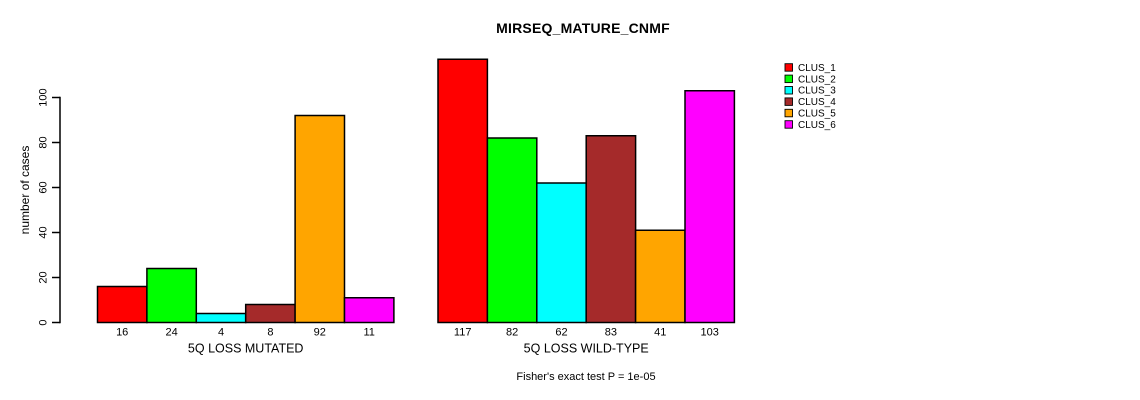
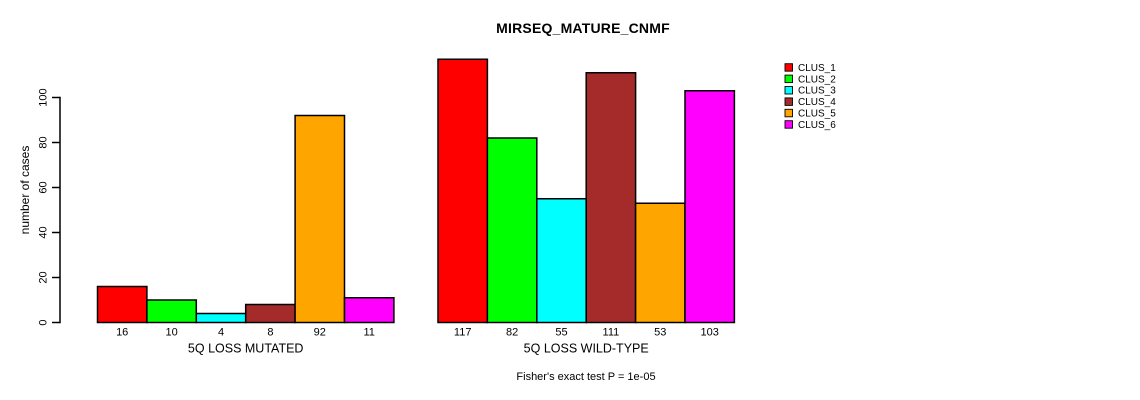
CLUS_2/5Q LOSS MUTATED: 24 -> 10
CLUS_3/5Q LOSS WILD-TYPE: 62 -> 55
CLUS_4/5Q LOSS WILD-TYPE: 83 -> 111
CLUS_5/5Q LOSS WILD-TYPE: 41 -> 53
